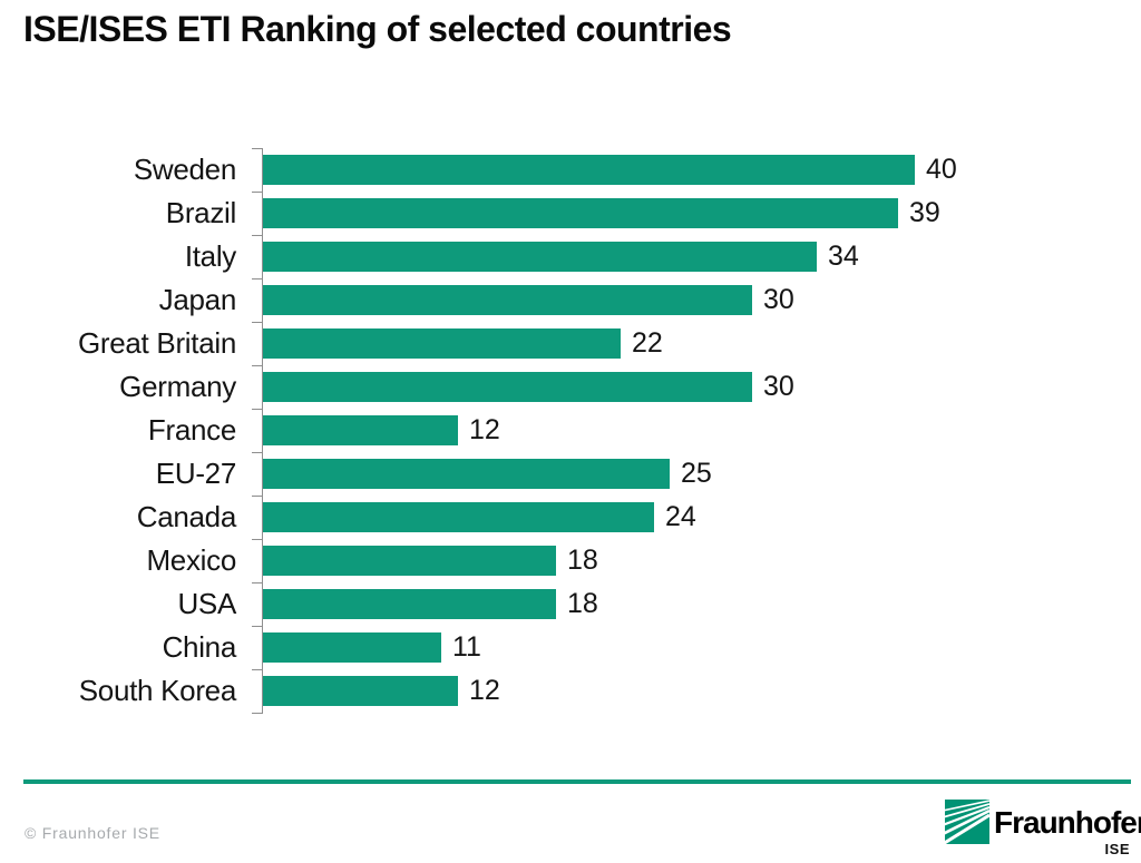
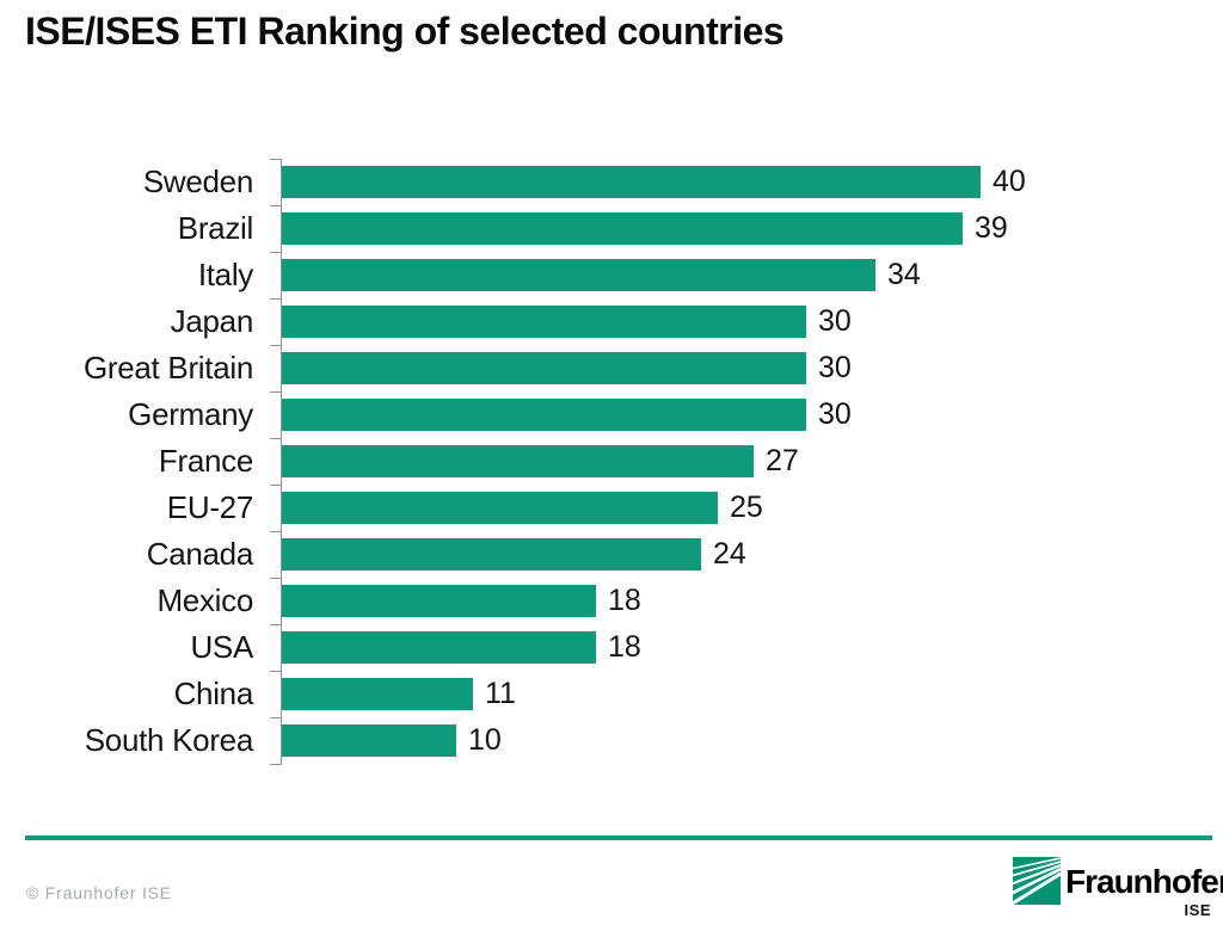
Great Britain: 22 -> 30
France: 12 -> 27
South Korea: 12 -> 10
